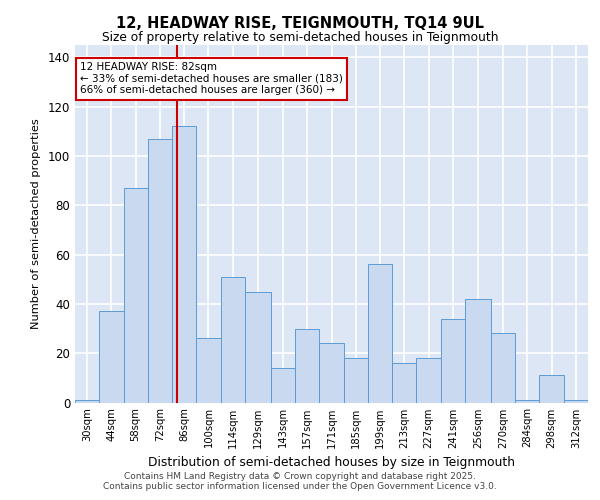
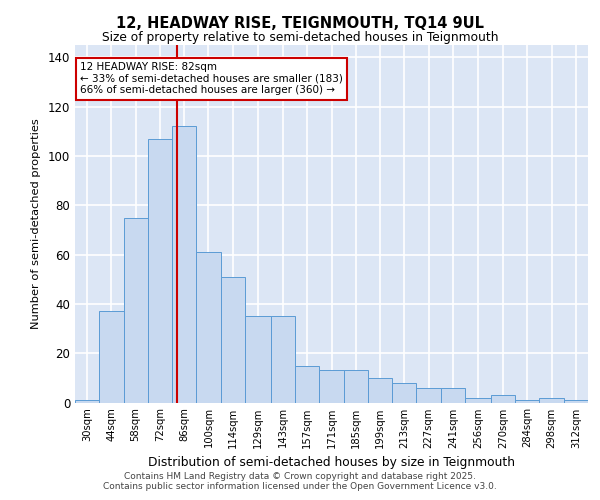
58sqm: 87 -> 75
100sqm: 26 -> 61
129sqm: 45 -> 35
143sqm: 14 -> 35
157sqm: 30 -> 15
171sqm: 24 -> 13
185sqm: 18 -> 13
199sqm: 56 -> 10
213sqm: 16 -> 8
227sqm: 18 -> 6
241sqm: 34 -> 6
256sqm: 42 -> 2
270sqm: 28 -> 3
298sqm: 11 -> 2
